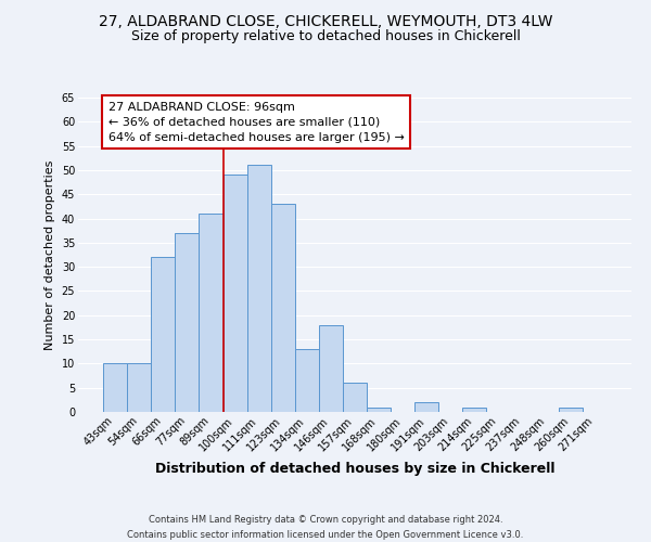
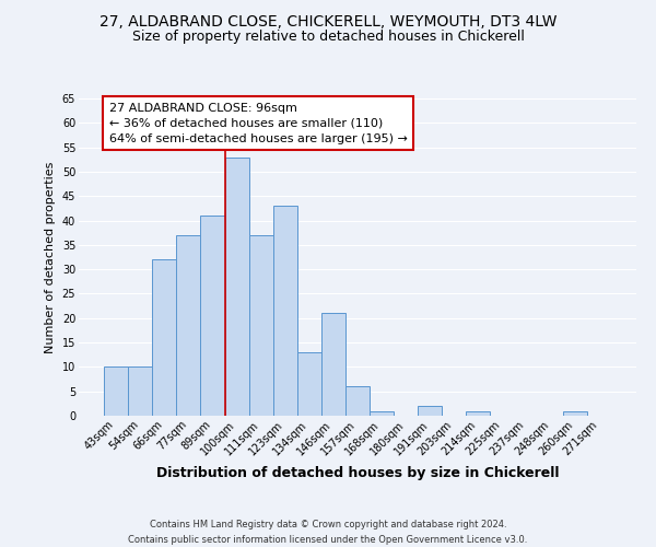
100sqm: 49 -> 53
111sqm: 51 -> 37
146sqm: 18 -> 21
